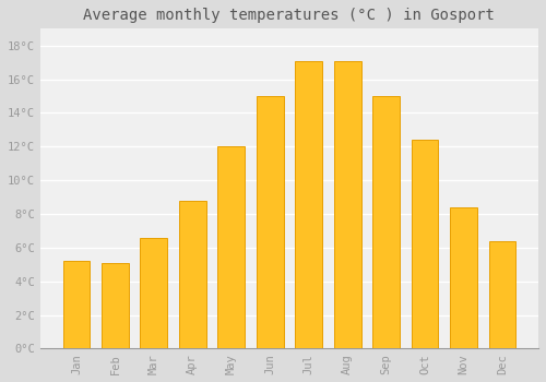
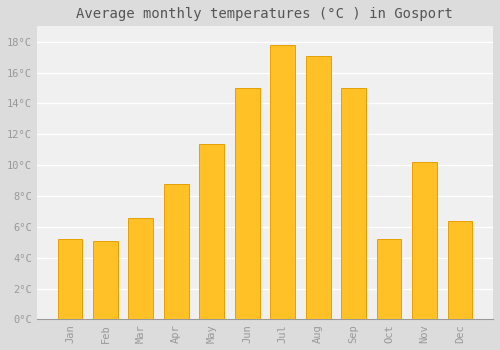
May: 12.0°C -> 11.4°C
Jul: 17.1°C -> 17.8°C
Oct: 12.4°C -> 5.2°C
Nov: 8.4°C -> 10.2°C
